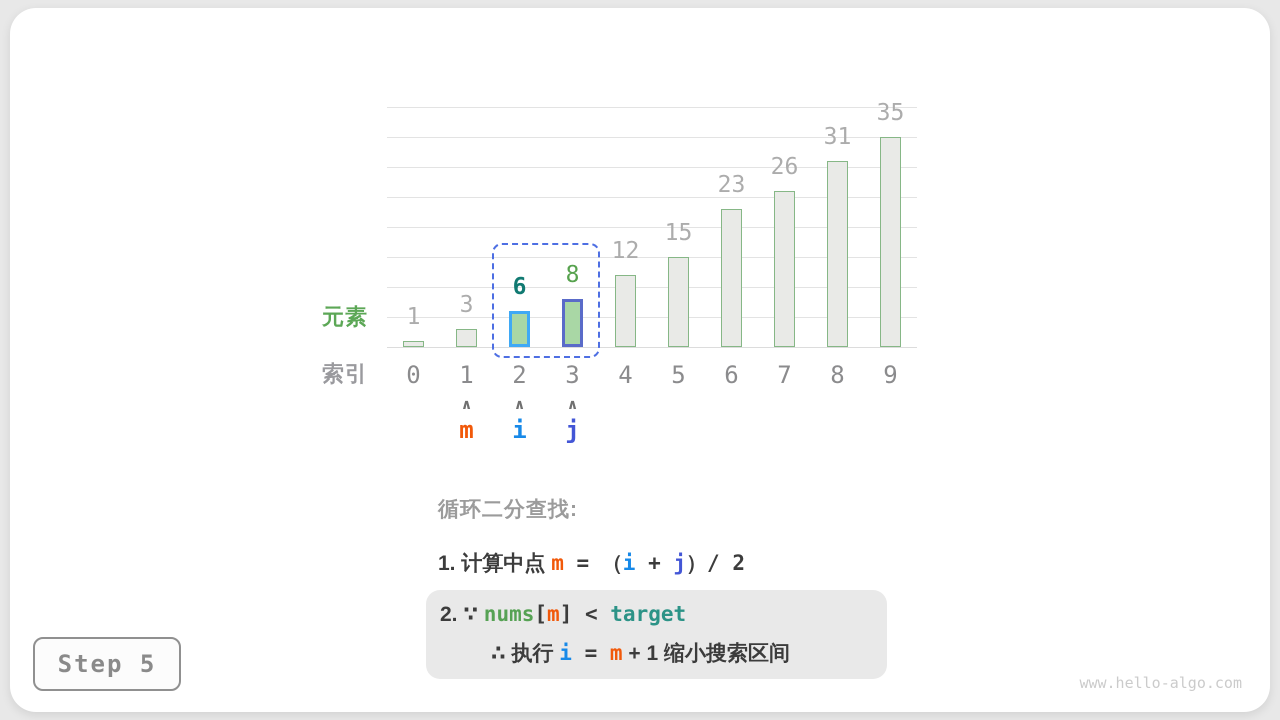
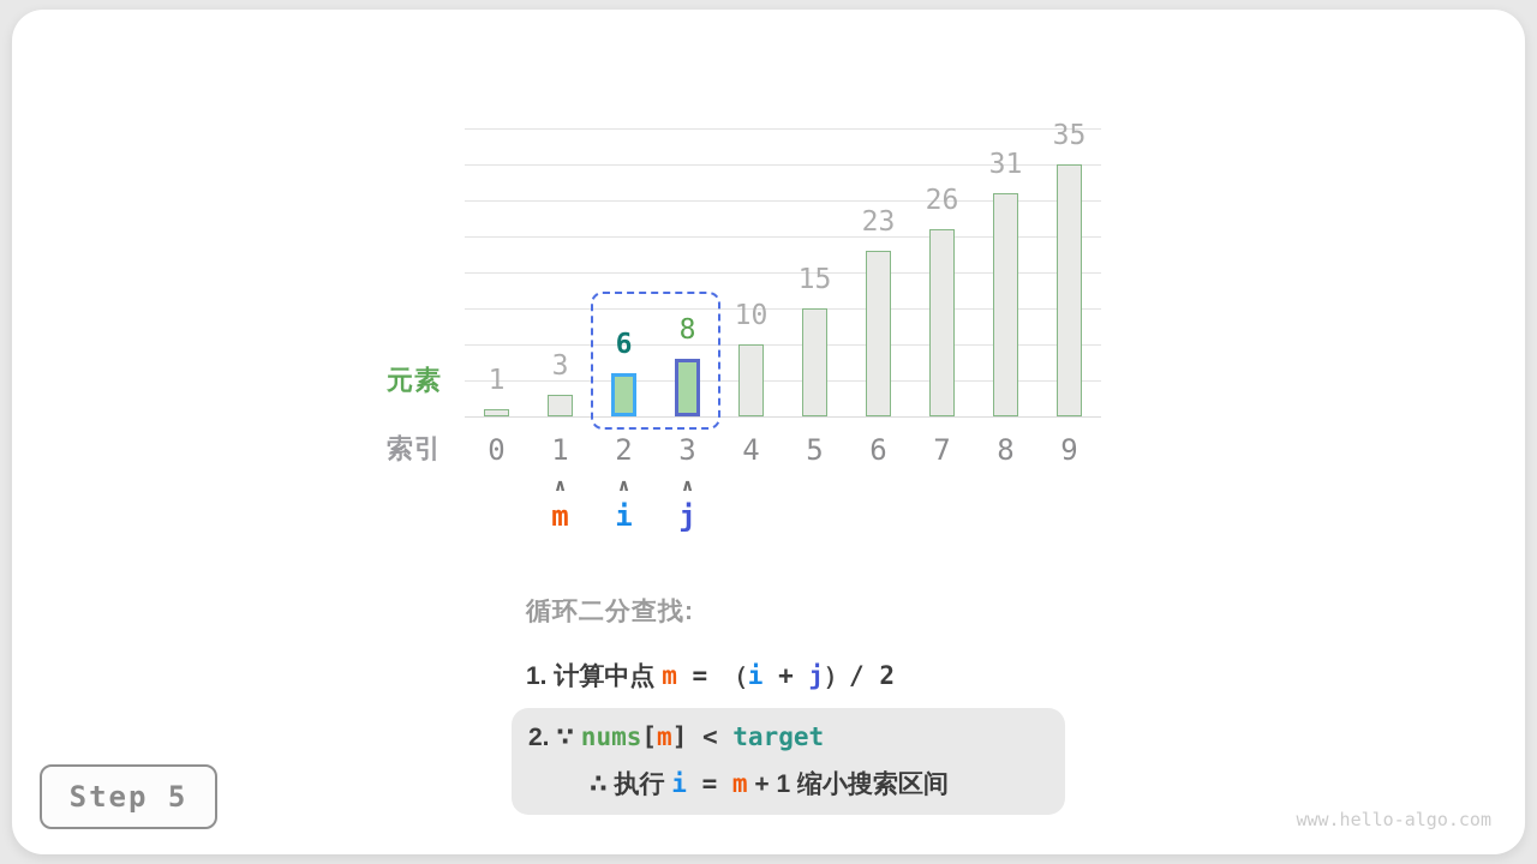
4: 12 -> 10
